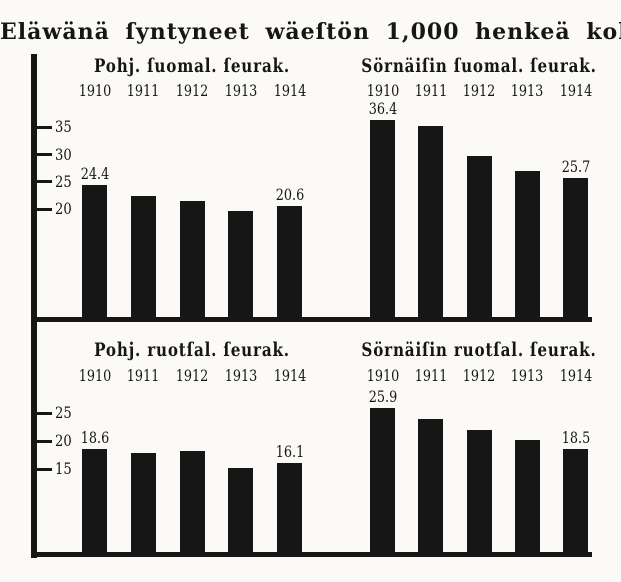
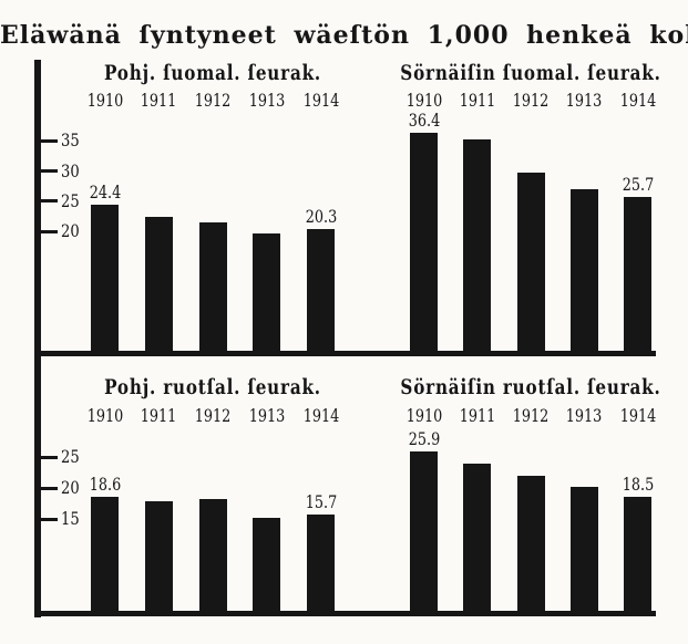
Pohj. ſuomal. ſeurak./1914: 20.6 -> 20.3
Pohj. ruotſal. ſeurak./1914: 16.1 -> 15.7
